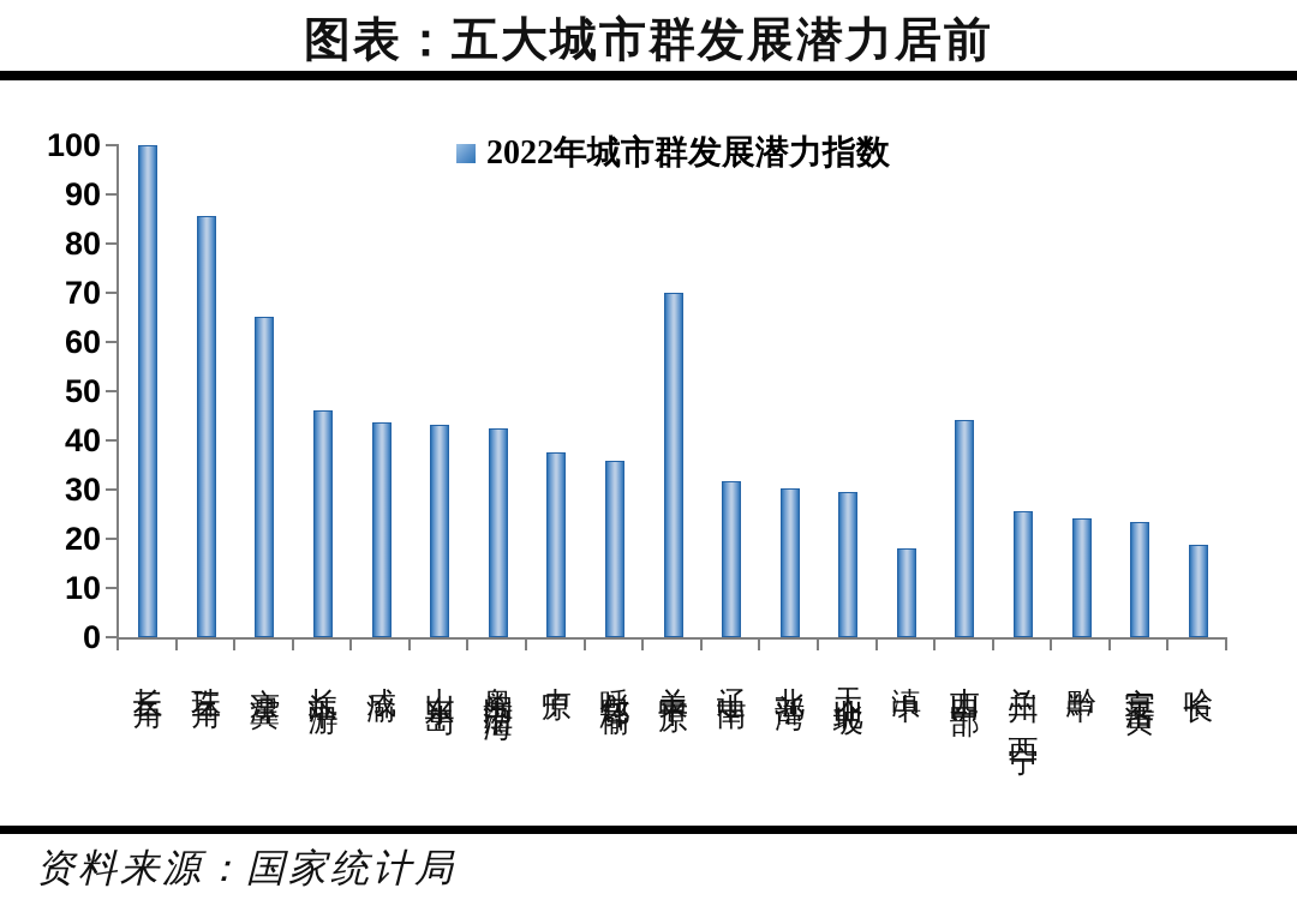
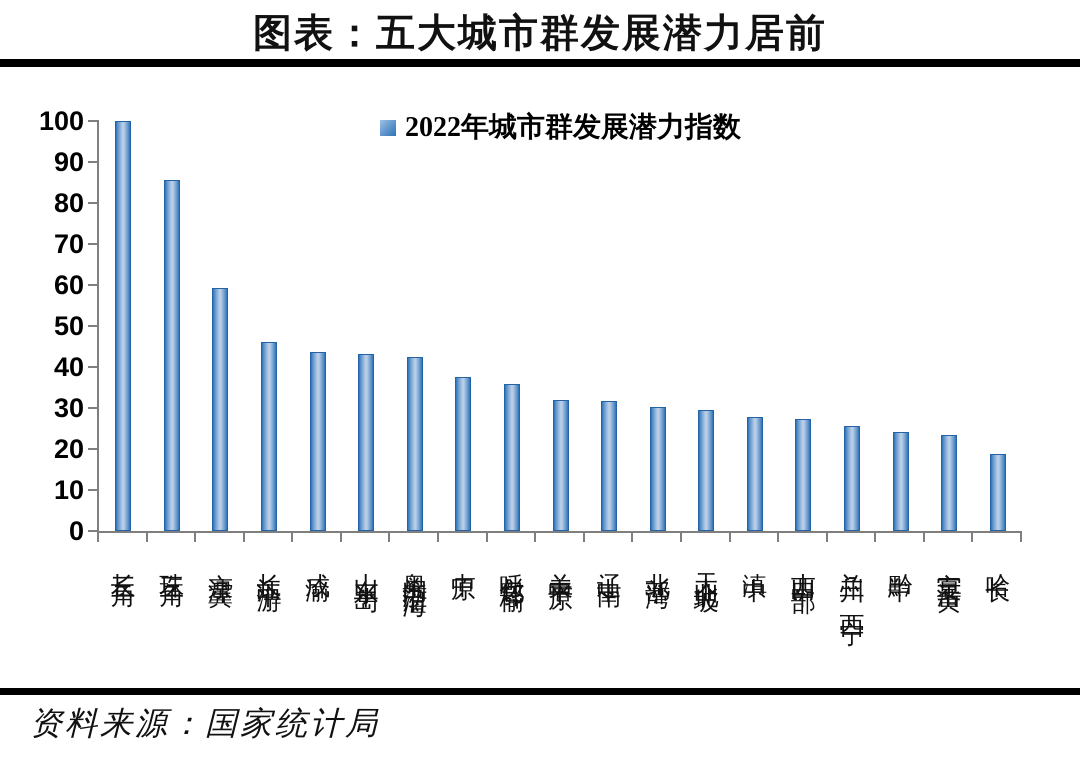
京津冀: 65 -> 59
关中平原: 70 -> 32
滇中: 18 -> 28
山西中部: 44 -> 27
